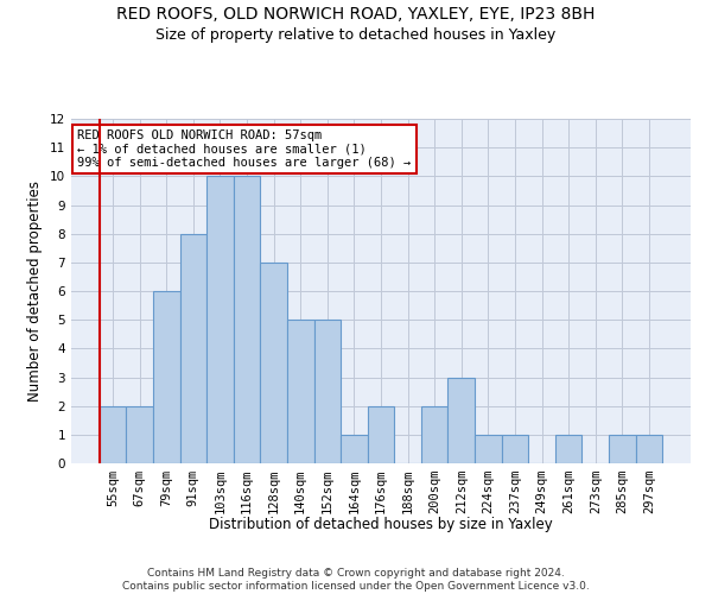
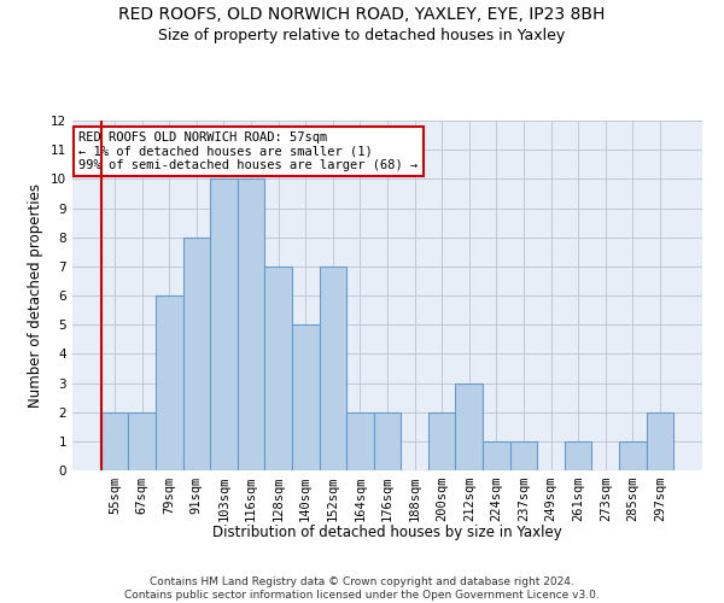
152sqm: 5 -> 7
164sqm: 1 -> 2
297sqm: 1 -> 2
